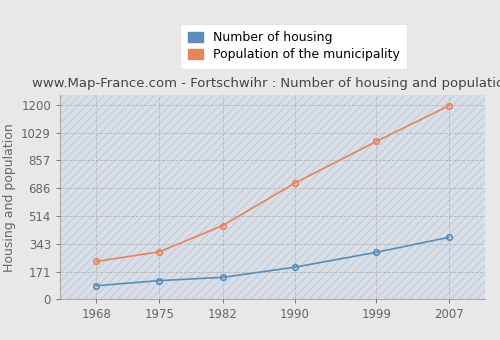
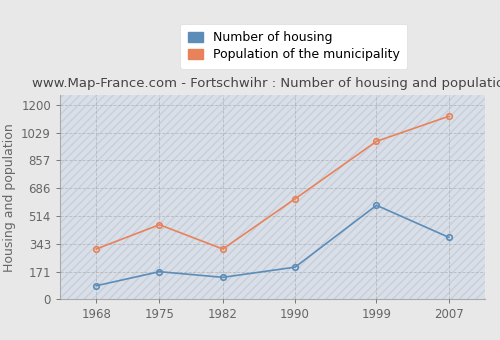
Population of the municipality/1968: 230 -> 310
Number of housing/1975: 120 -> 170
Population of the municipality/1975: 290 -> 460
Population of the municipality/1982: 460 -> 310
Population of the municipality/1990: 720 -> 620
Number of housing/1999: 290 -> 580
Population of the municipality/2007: 1200 -> 1130
